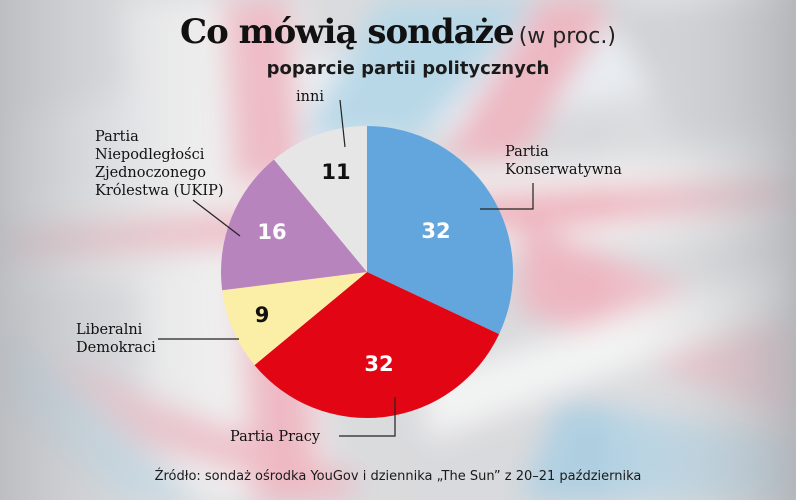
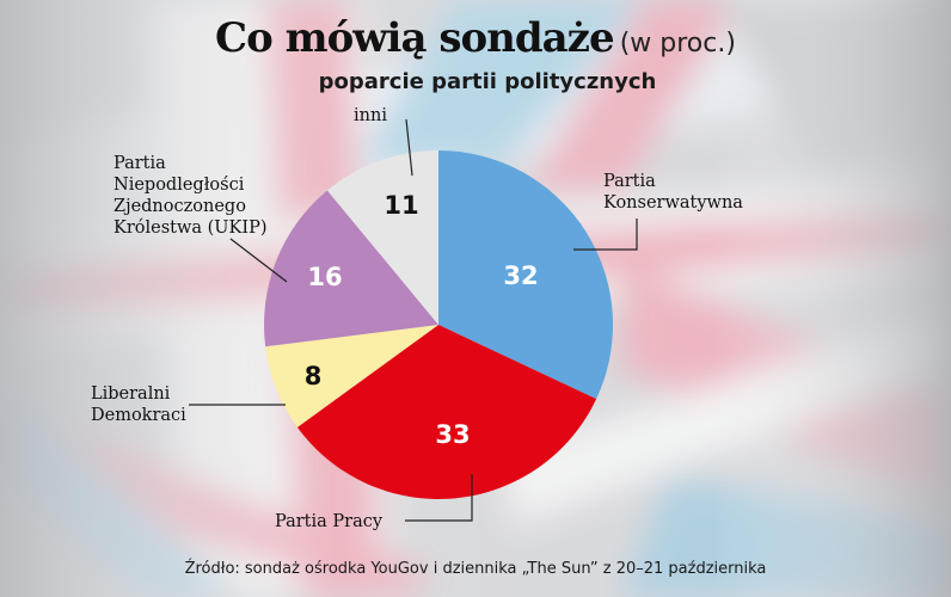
Partia Pracy: 32 -> 33
Liberalni Demokraci: 9 -> 8
